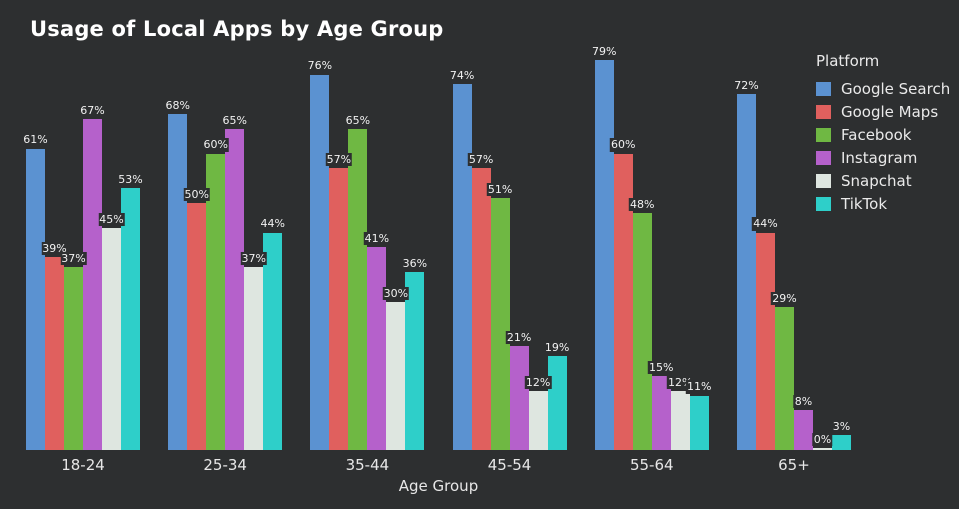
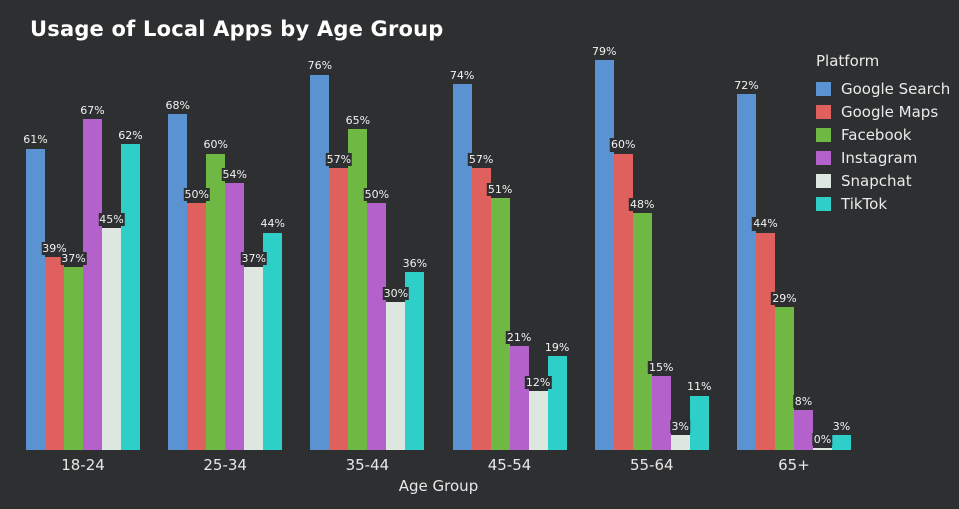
TikTok/18-24: 53% -> 62%
Instagram/25-34: 65% -> 54%
Instagram/35-44: 41% -> 50%
Snapchat/55-64: 12% -> 3%
